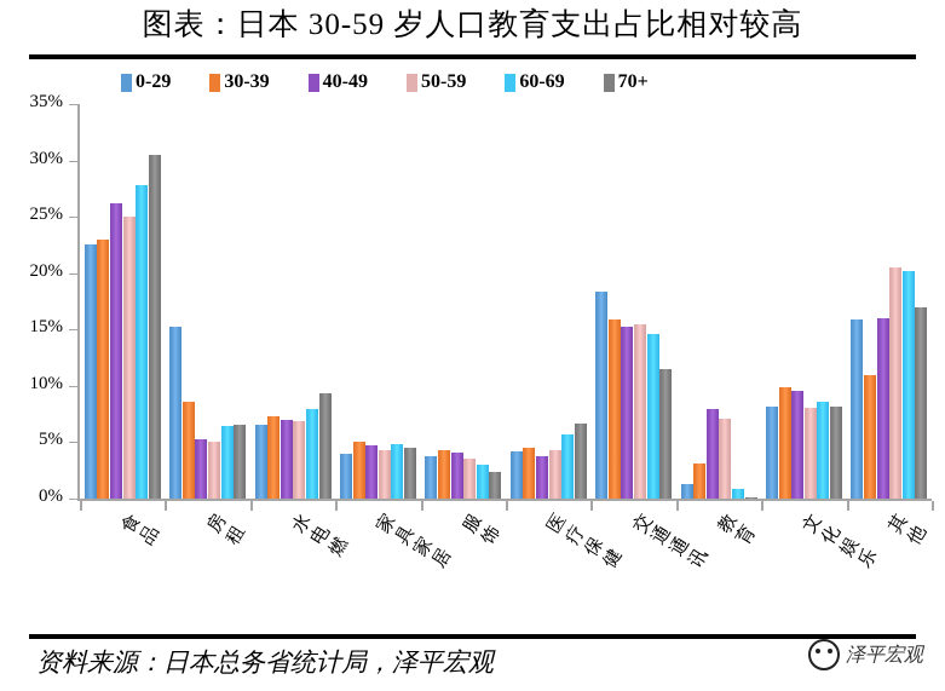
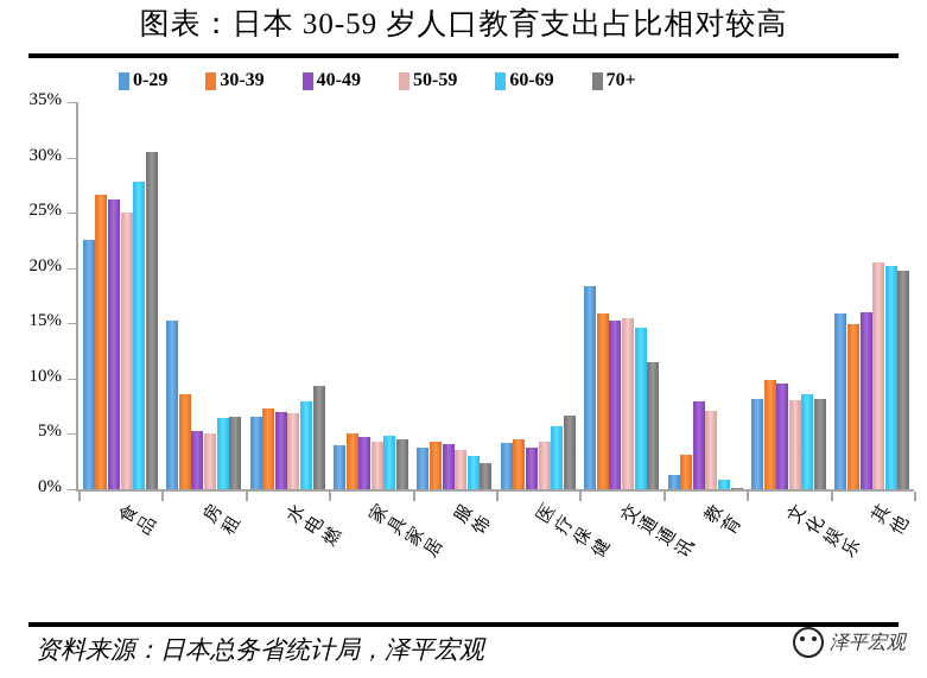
30-39/食品: 23% -> 27%
30-39/其他: 11% -> 15%
70+/其他: 17% -> 20%
